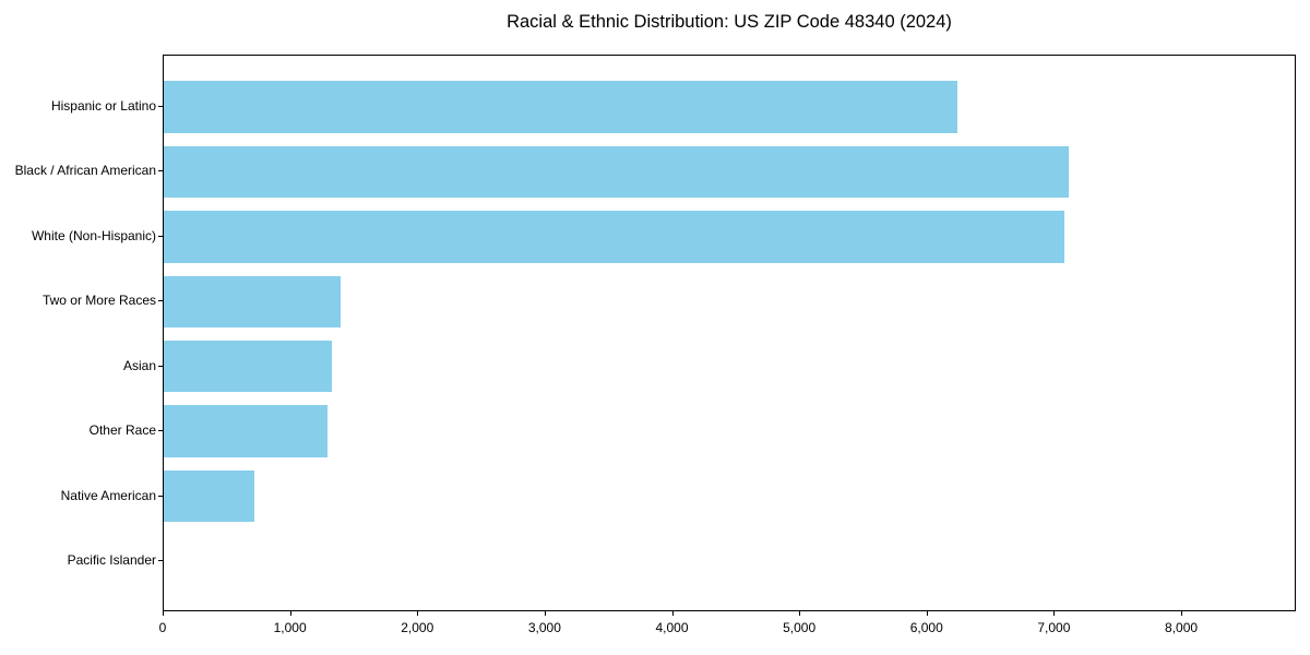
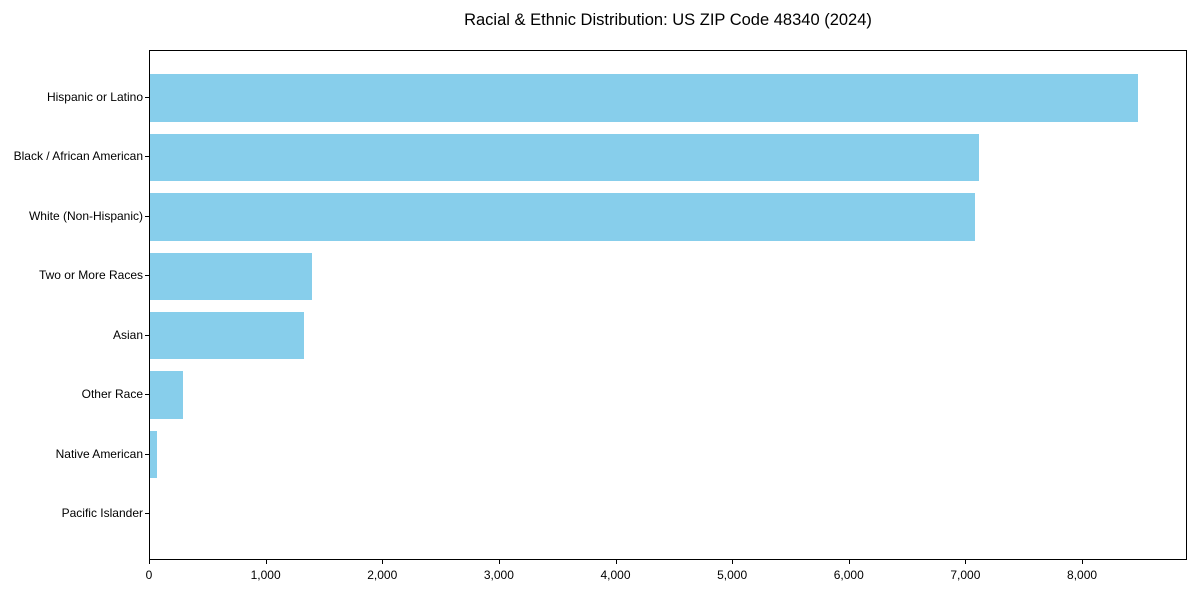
Hispanic or Latino: 6230 -> 8470
Other Race: 1290 -> 280
Native American: 710 -> 60
